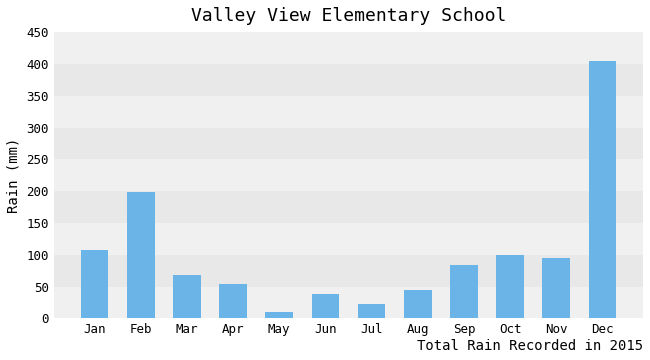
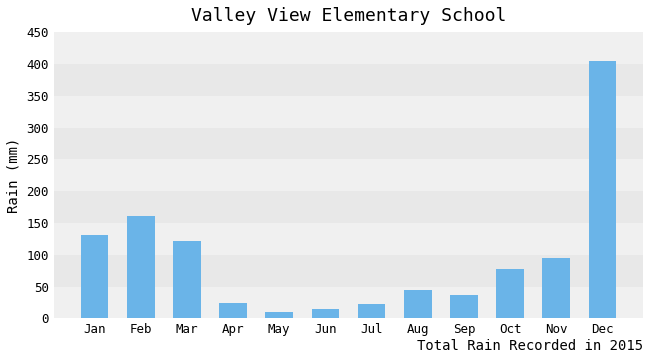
Jan: 108 -> 131
Feb: 198 -> 161
Mar: 68 -> 122
Apr: 54 -> 25
Jun: 38 -> 15
Sep: 84 -> 37
Oct: 100 -> 77
